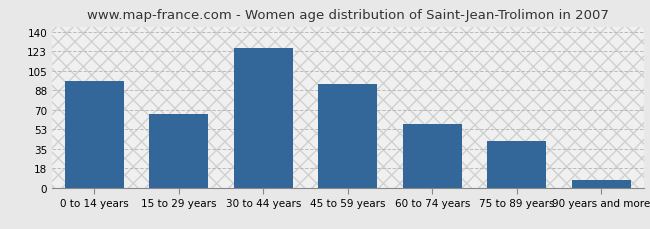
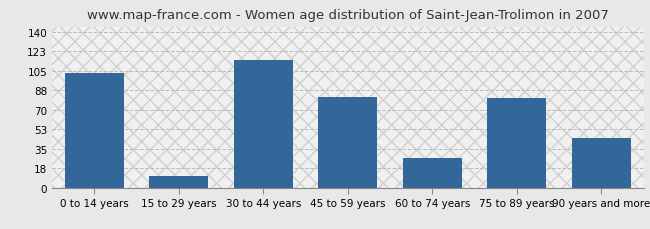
0 to 14 years: 96 -> 103
15 to 29 years: 66 -> 10
30 to 44 years: 126 -> 115
45 to 59 years: 93 -> 82
60 to 74 years: 57 -> 27
75 to 89 years: 42 -> 81
90 years and more: 7 -> 45
